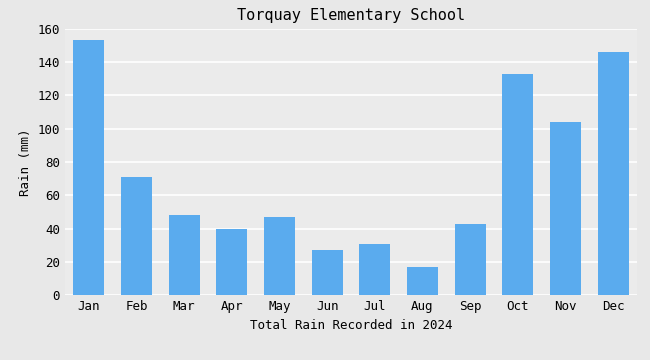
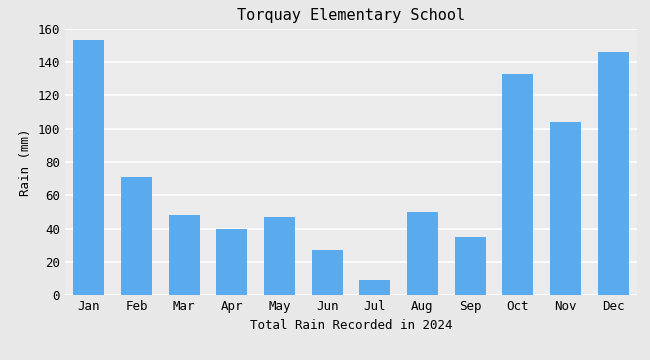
Jul: 31 -> 9
Aug: 17 -> 50
Sep: 43 -> 35
